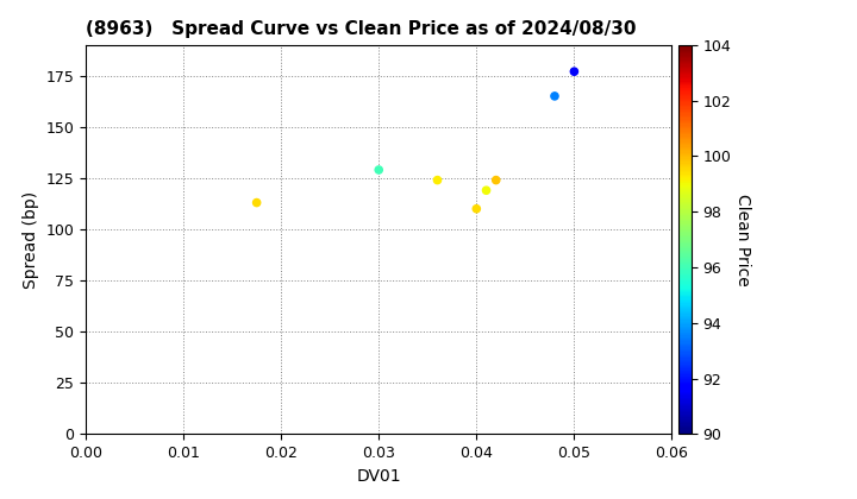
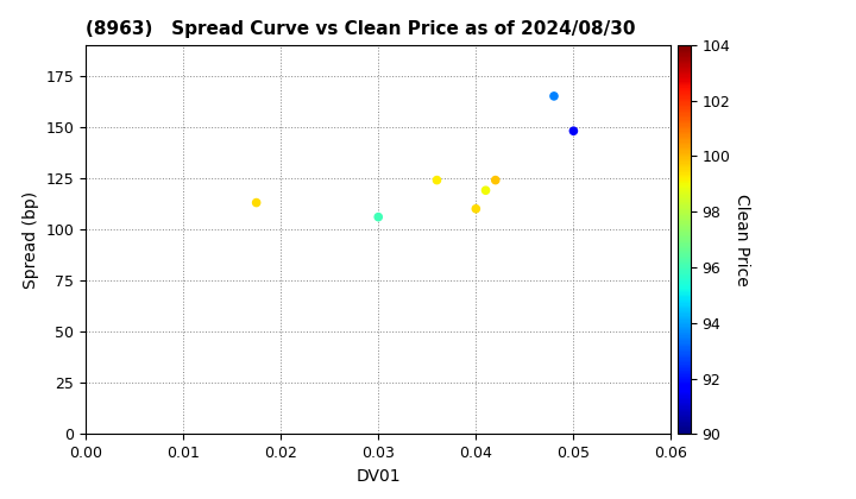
0.03: 129 -> 106
0.05: 177 -> 148
